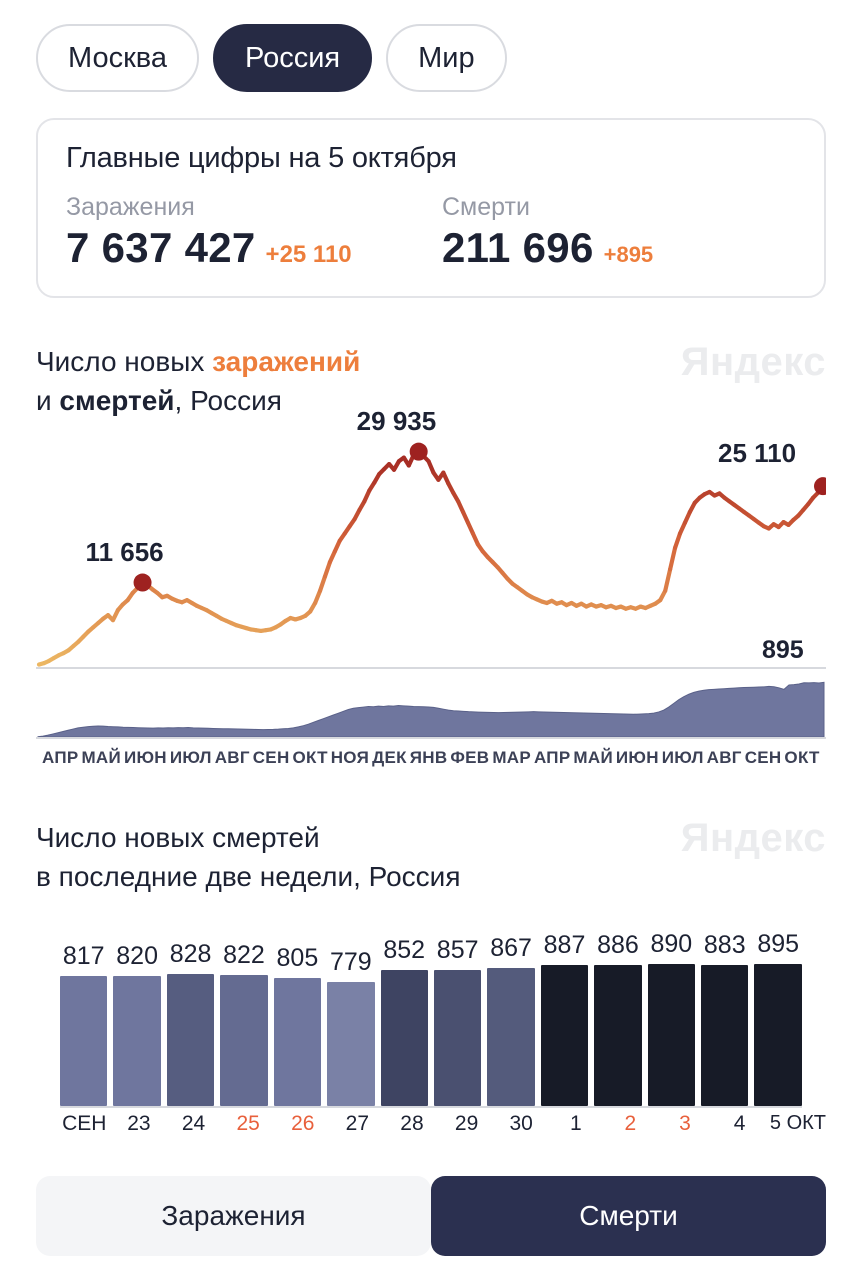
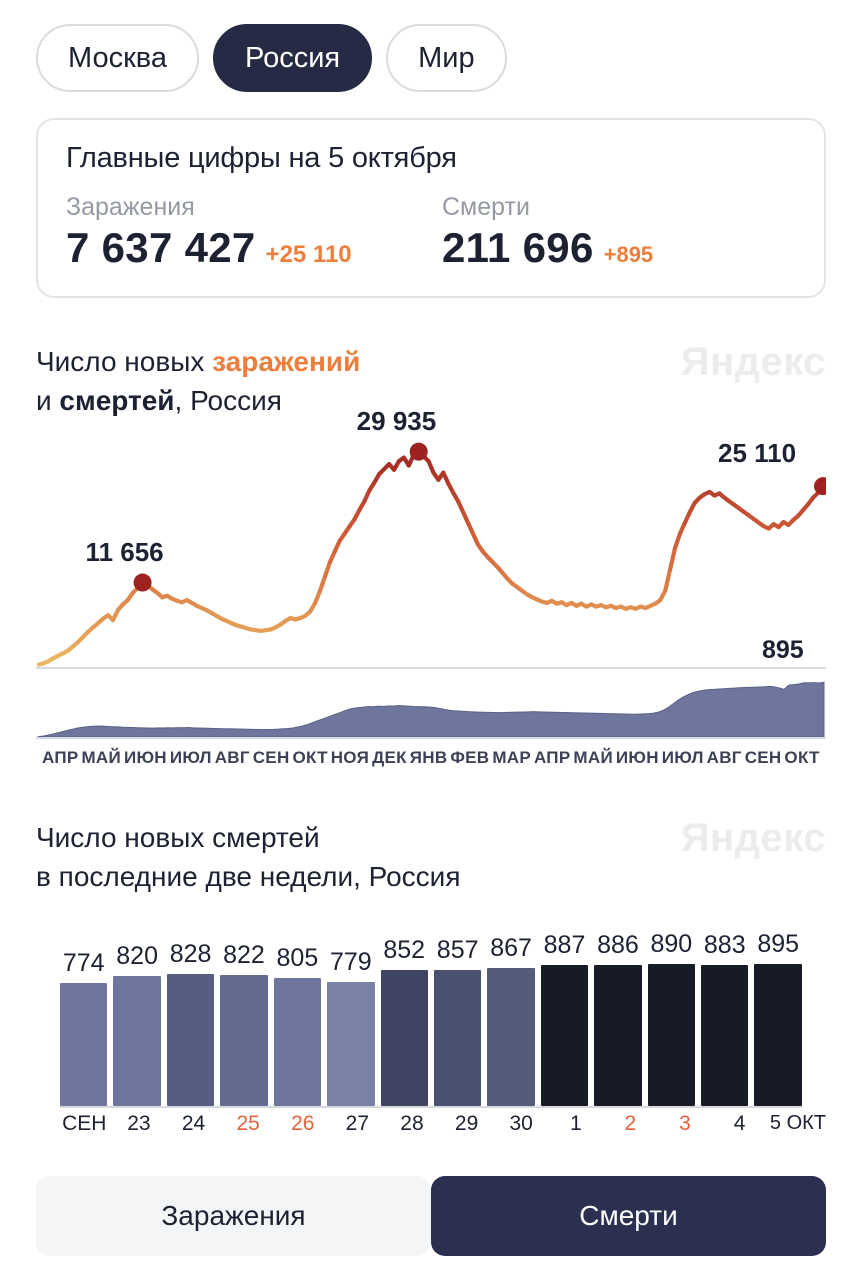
Число новых смертей в последние две недели, Россия/СЕН: 817 -> 774
